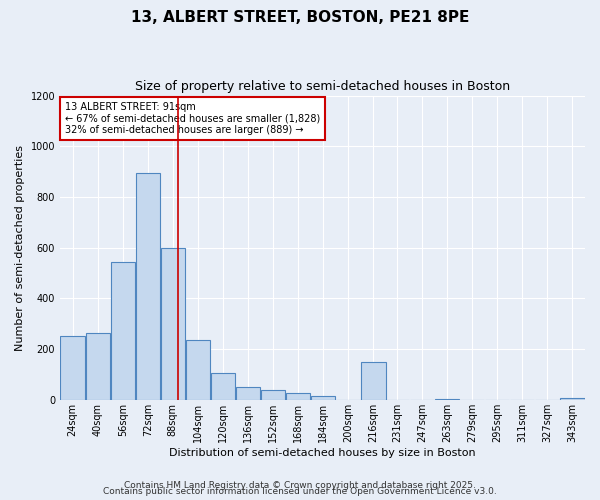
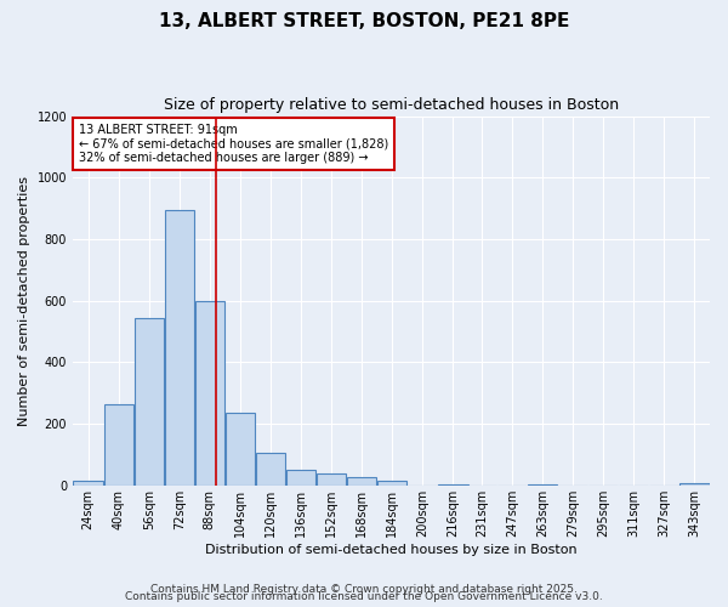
24sqm: 250 -> 15
216sqm: 150 -> 5
